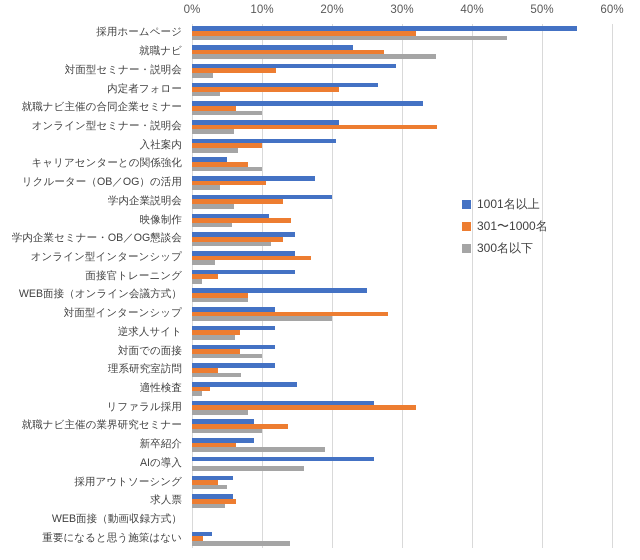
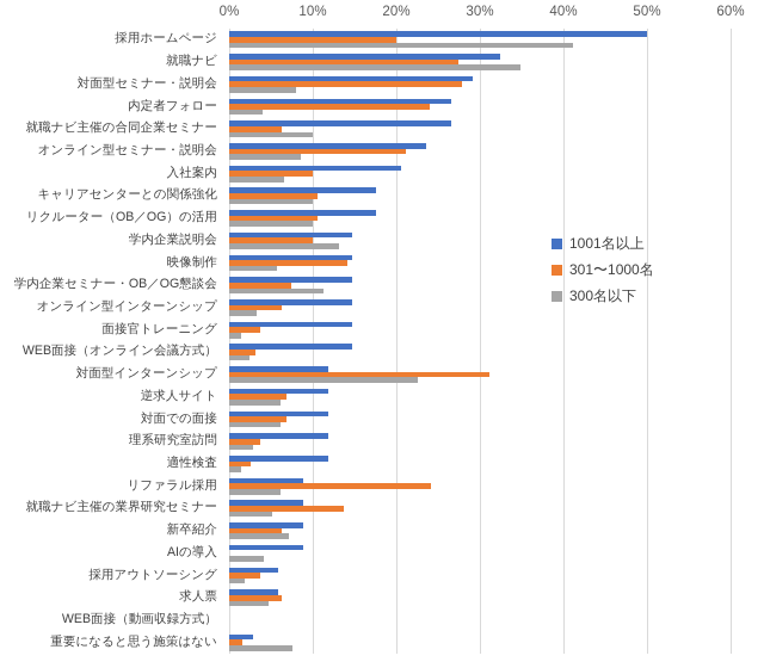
1001名以上/採用ホームページ: 55% -> 50%
301〜1000名/採用ホームページ: 32% -> 20%
300名以下/採用ホームページ: 45% -> 41%
1001名以上/就職ナビ: 23% -> 32%
301〜1000名/対面型セミナー・説明会: 12% -> 28%
300名以下/対面型セミナー・説明会: 3% -> 8%
301〜1000名/内定者フォロー: 21% -> 24%
1001名以上/就職ナビ主催の合同企業セミナー: 33% -> 26%
1001名以上/オンライン型セミナー・説明会: 21% -> 24%
301〜1000名/オンライン型セミナー・説明会: 35% -> 21%
300名以下/オンライン型セミナー・説明会: 6% -> 8%
1001名以上/キャリアセンターとの関係強化: 5% -> 18%
301〜1000名/キャリアセンターとの関係強化: 8% -> 10%
300名以下/リクルーター（OB／OG）の活用: 4% -> 10%
1001名以上/学内企業説明会: 20% -> 15%
301〜1000名/学内企業説明会: 13% -> 10%
300名以下/学内企業説明会: 6% -> 13%
1001名以上/映像制作: 11% -> 15%
301〜1000名/学内企業セミナー・OB／OG懇談会: 13% -> 7%
301〜1000名/オンライン型インターンシップ: 17% -> 6%
1001名以上/WEB面接（オンライン会議方式）: 25% -> 15%
301〜1000名/WEB面接（オンライン会議方式）: 8% -> 3%
300名以下/WEB面接（オンライン会議方式）: 8% -> 2%
301〜1000名/対面型インターンシップ: 28% -> 31%
300名以下/対面型インターンシップ: 20% -> 23%
300名以下/対面での面接: 10% -> 6%
300名以下/理系研究室訪問: 7% -> 3%
1001名以上/適性検査: 15% -> 12%
1001名以上/リファラル採用: 26% -> 9%
301〜1000名/リファラル採用: 32% -> 24%
300名以下/リファラル採用: 8% -> 6%
300名以下/就職ナビ主催の業界研究セミナー: 10% -> 5%
300名以下/新卒紹介: 19% -> 7%
1001名以上/AIの導入: 26% -> 9%
300名以下/AIの導入: 16% -> 4%
300名以下/採用アウトソーシング: 5% -> 2%
300名以下/重要になると思う施策はない: 14% -> 8%
